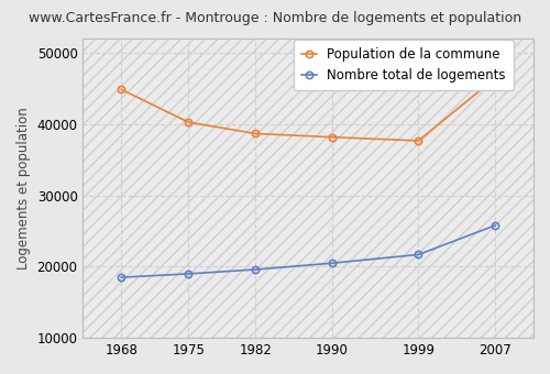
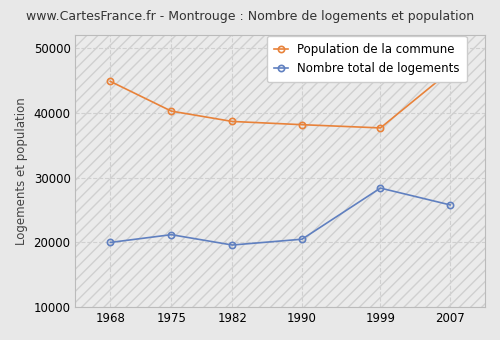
Nombre total de logements/1968: 18500 -> 20000
Nombre total de logements/1975: 19000 -> 21200
Nombre total de logements/1999: 21700 -> 28400
